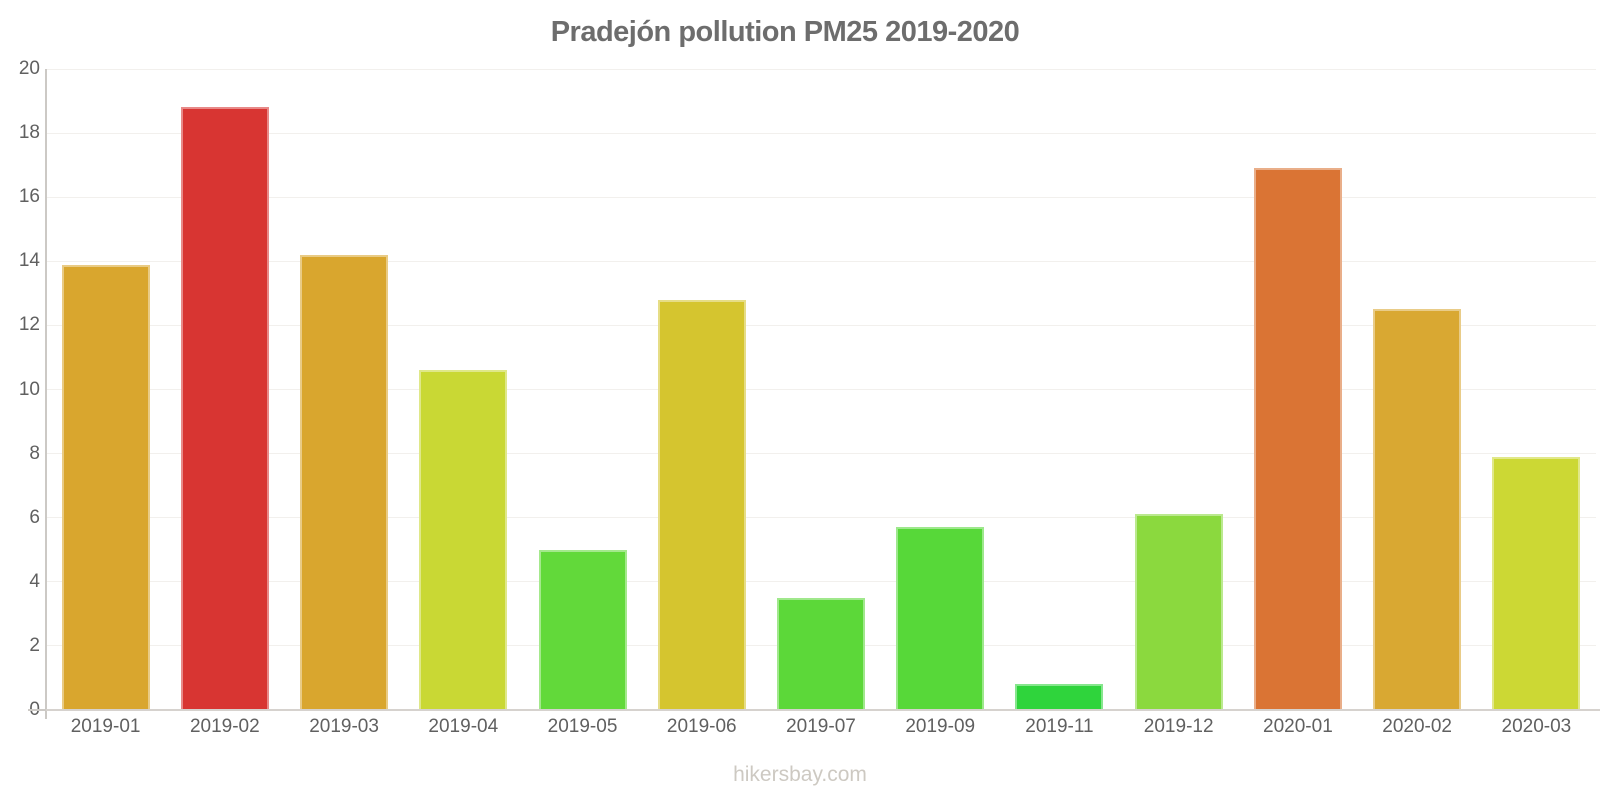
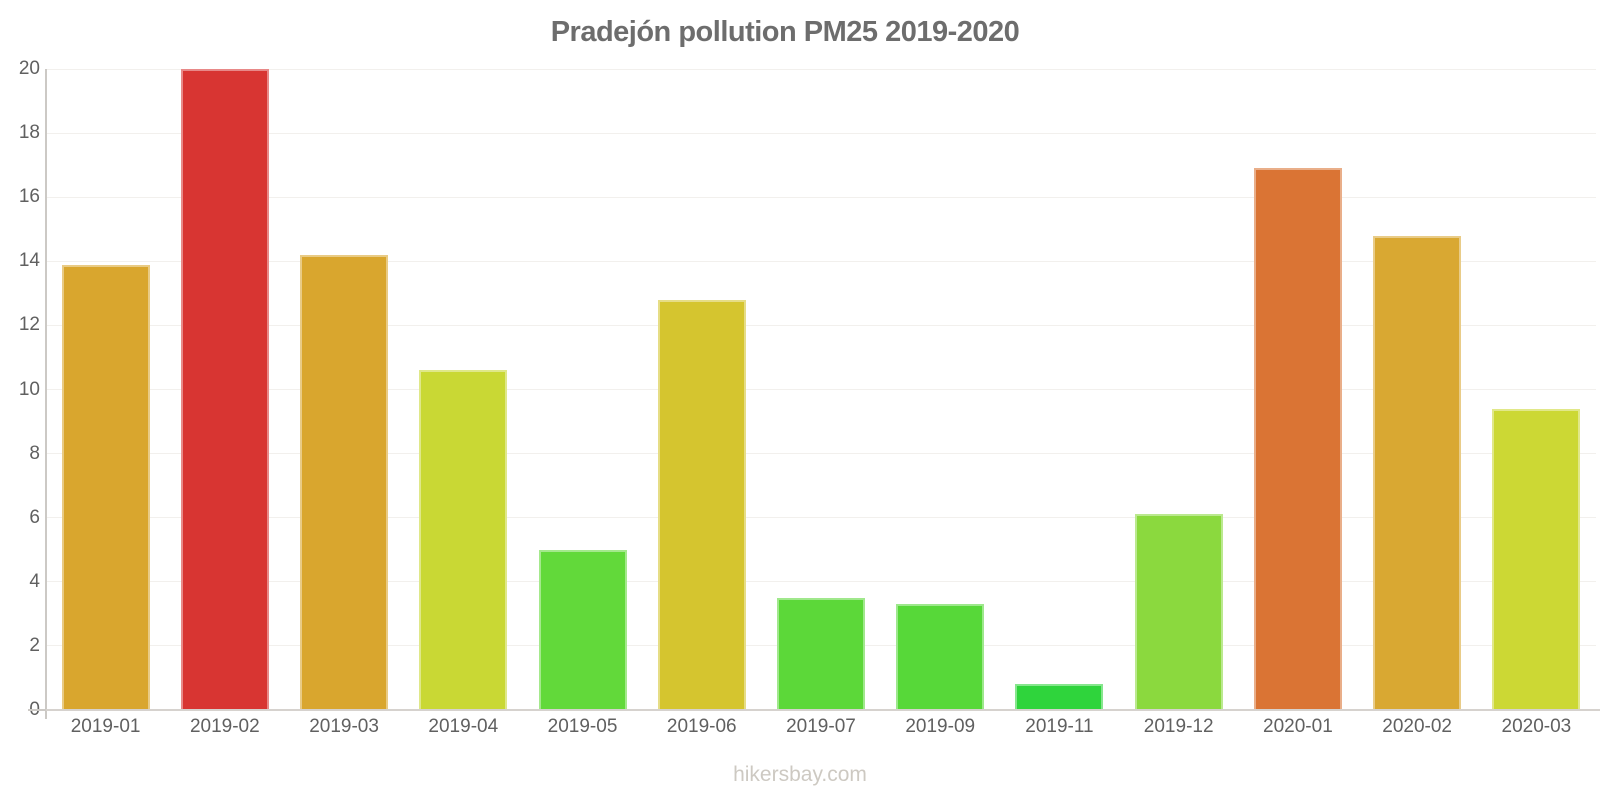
2019-02: 18.8 -> 20.0
2019-09: 5.7 -> 3.3
2020-02: 12.5 -> 14.8
2020-03: 7.9 -> 9.4
